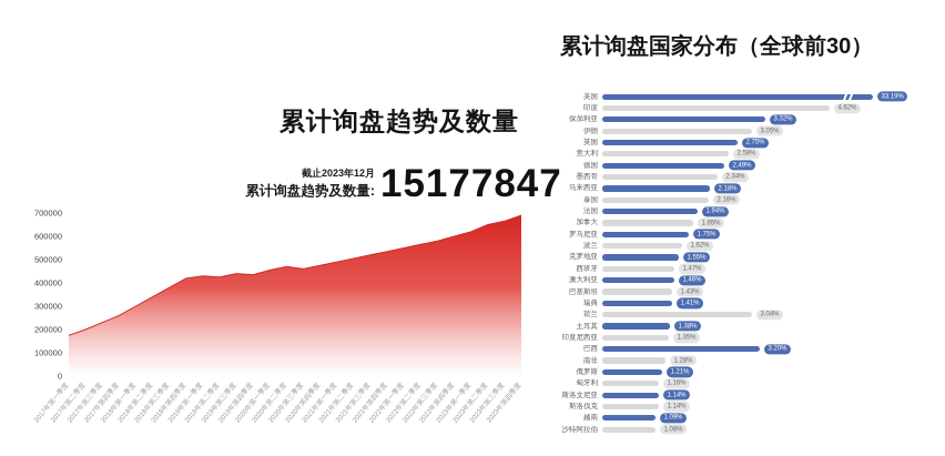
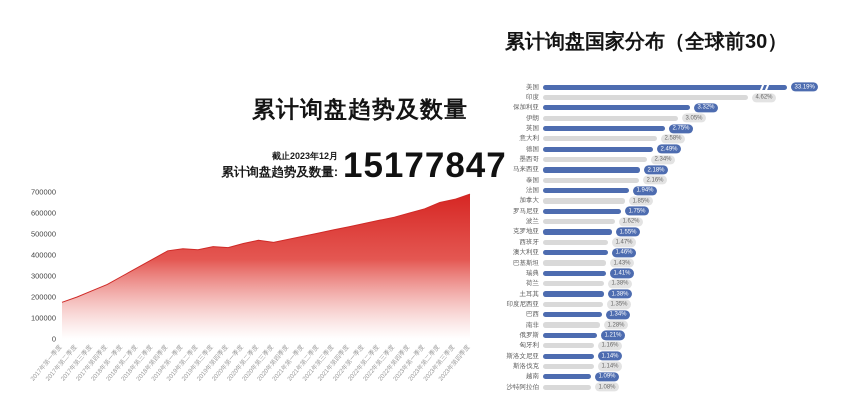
累计询盘国家分布（全球前30）/荷兰: 3.04% -> 1.38%
累计询盘国家分布（全球前30）/巴西: 3.20% -> 1.34%
